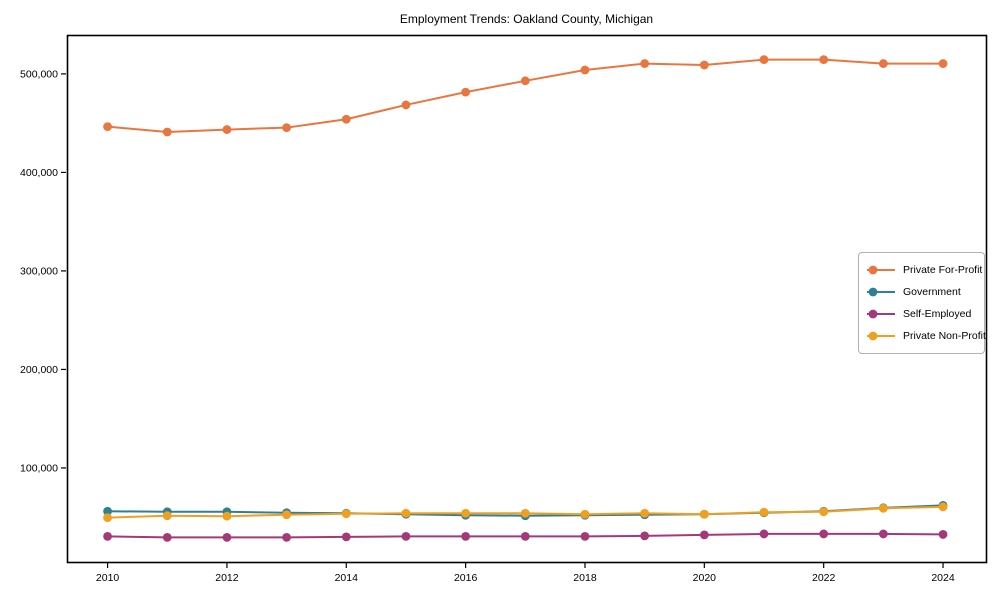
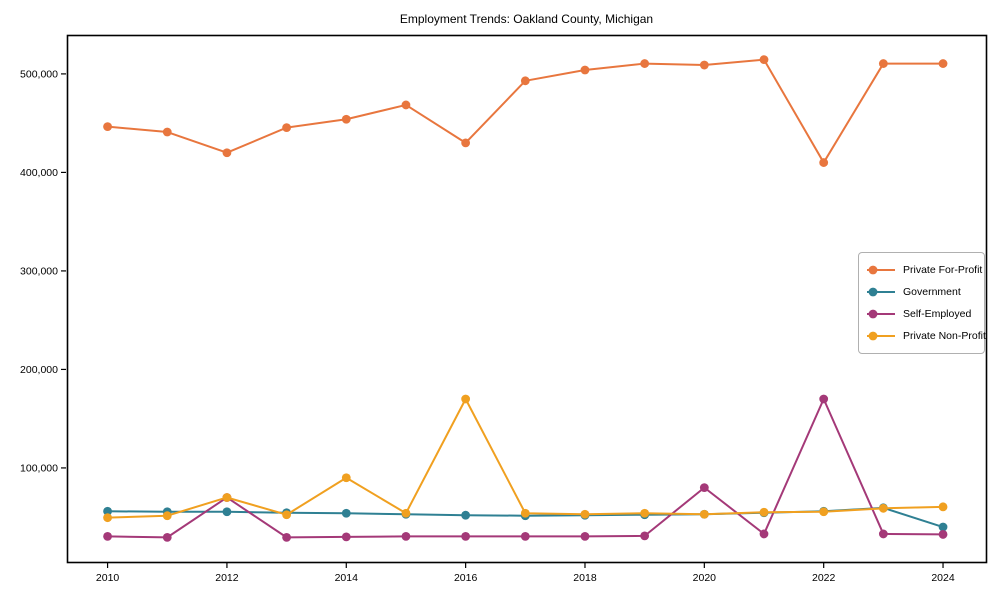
Private For-Profit/2012: 440000 -> 420000
Self-Employed/2012: 30000 -> 70000
Private Non-Profit/2012: 50000 -> 70000
Private Non-Profit/2014: 50000 -> 90000
Private For-Profit/2016: 480000 -> 430000
Private Non-Profit/2016: 50000 -> 170000
Self-Employed/2020: 30000 -> 80000
Private For-Profit/2022: 510000 -> 410000
Self-Employed/2022: 30000 -> 170000
Government/2024: 60000 -> 40000
